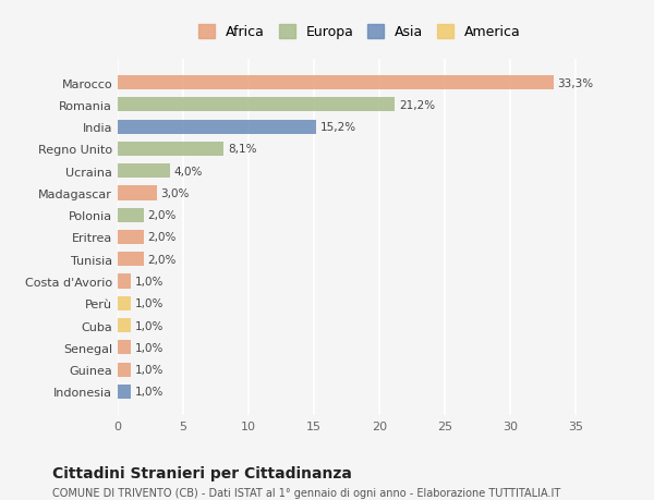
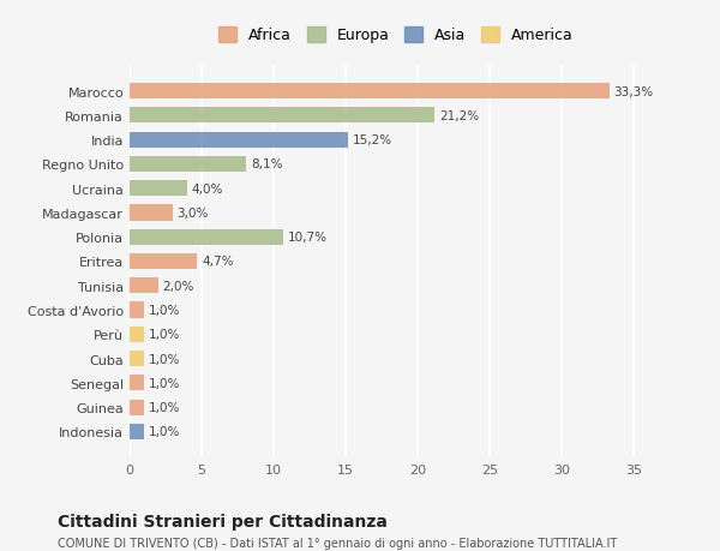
Polonia: 2,0% -> 10,7%
Eritrea: 2,0% -> 4,7%
